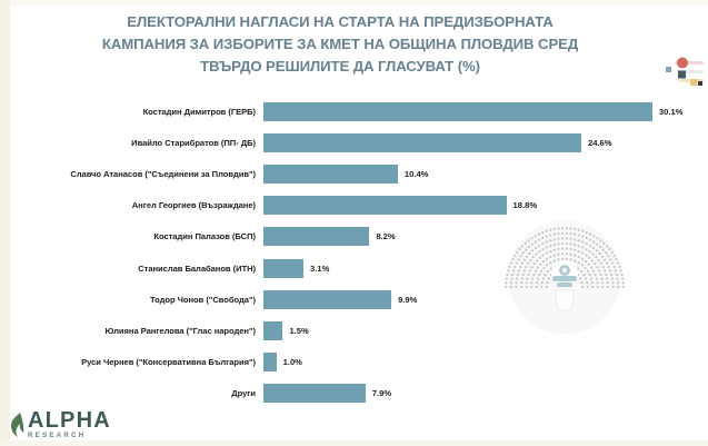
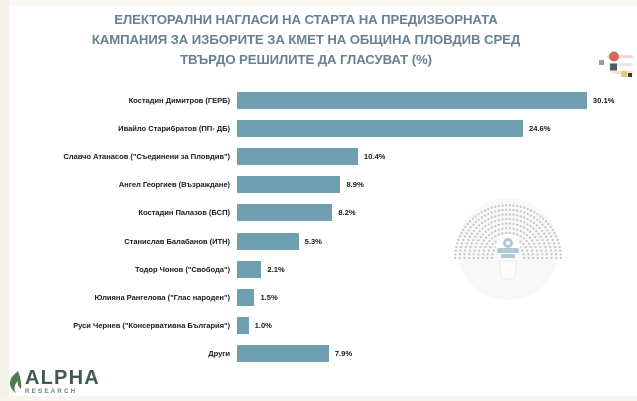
Ангел Георгиев (Възраждане): 18.8% -> 8.9%
Станислав Балабанов (ИТН): 3.1% -> 5.3%
Тодор Чонов ("Свобода"): 9.9% -> 2.1%
